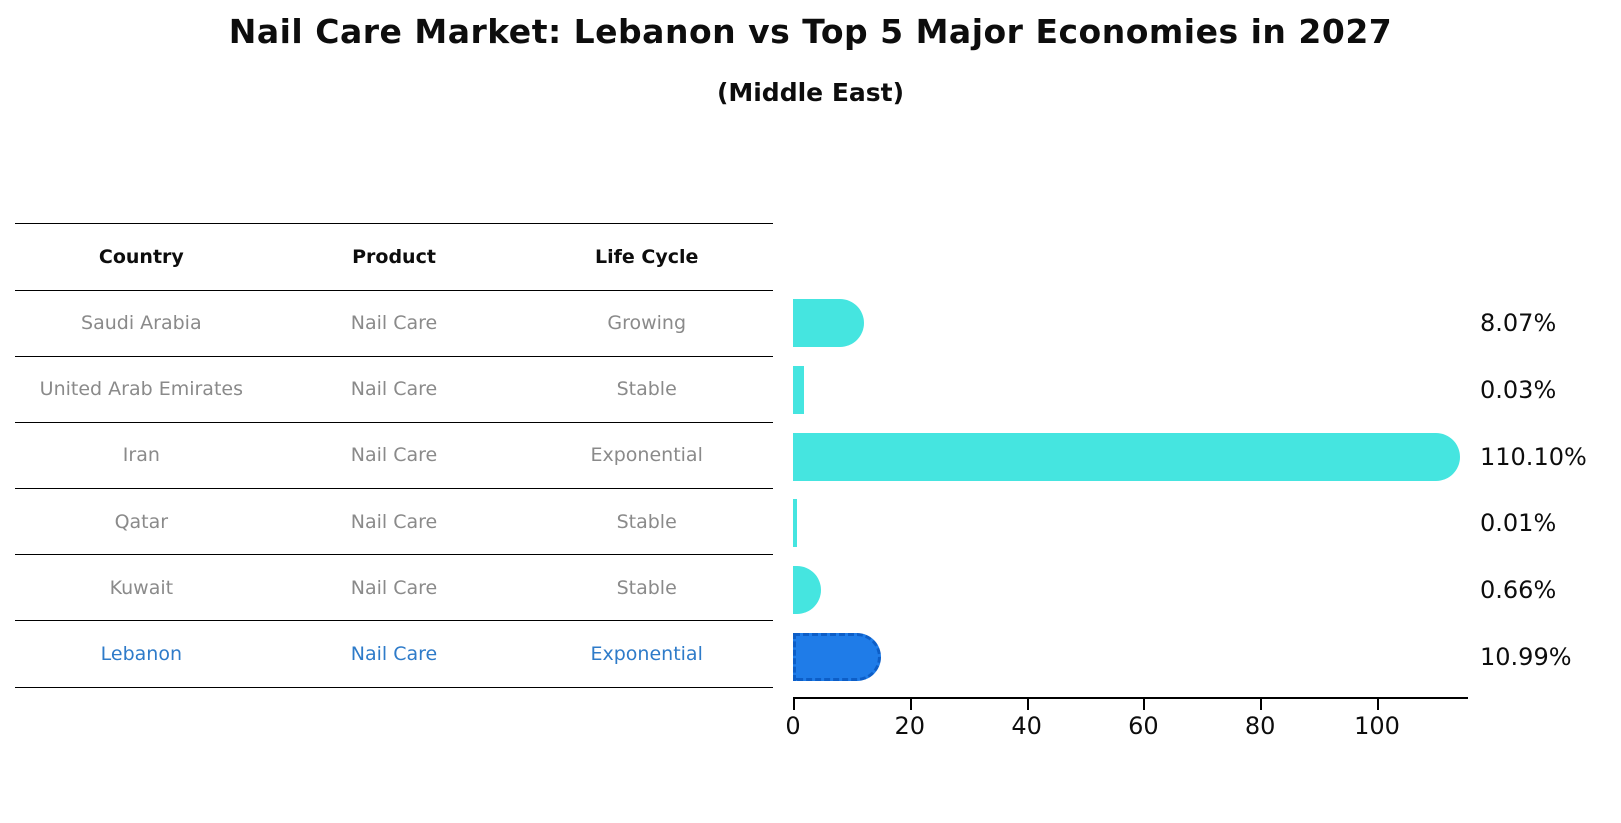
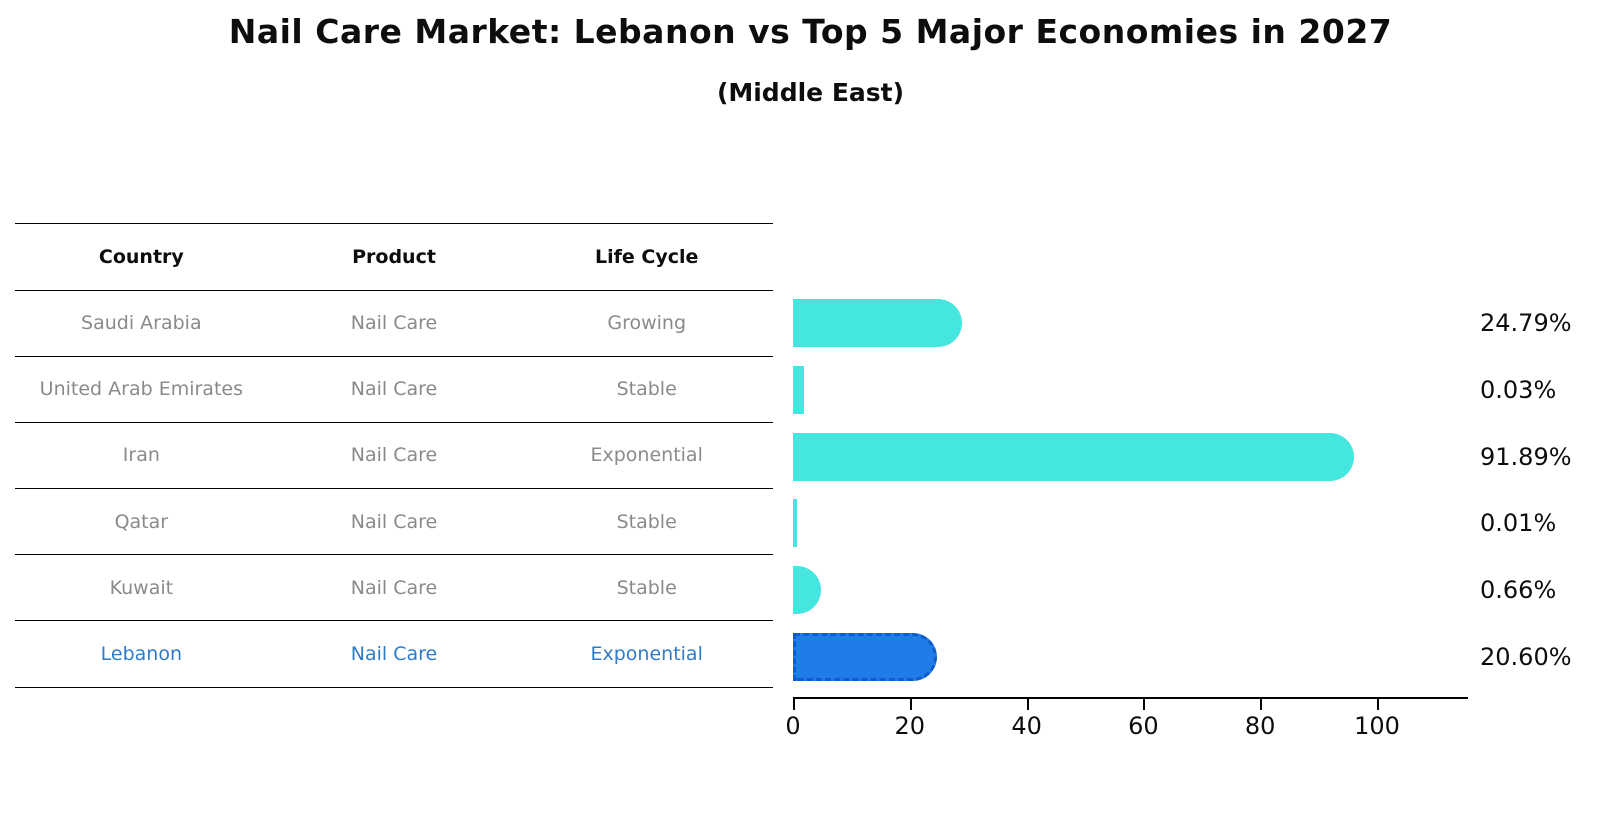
Saudi Arabia: 8.07% -> 24.79%
Iran: 110.10% -> 91.89%
Lebanon: 10.99% -> 20.60%
